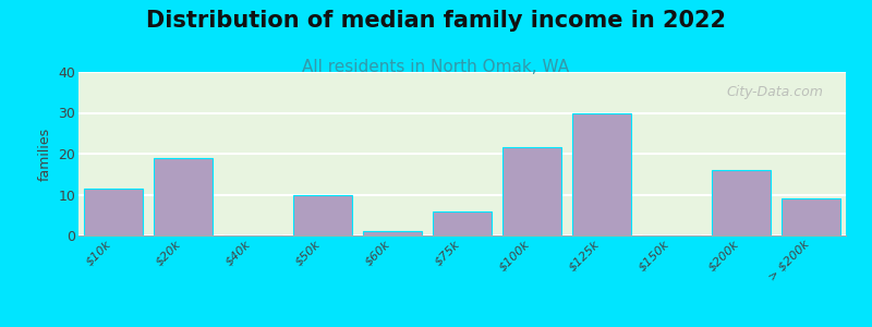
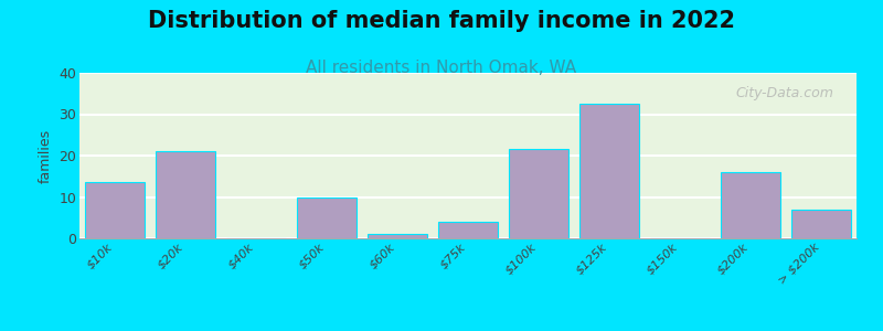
$10k: 11.5 -> 13.5
$20k: 19.0 -> 21.0
$75k: 6.0 -> 4.0
$125k: 30.0 -> 32.5
> $200k: 9.0 -> 7.0
